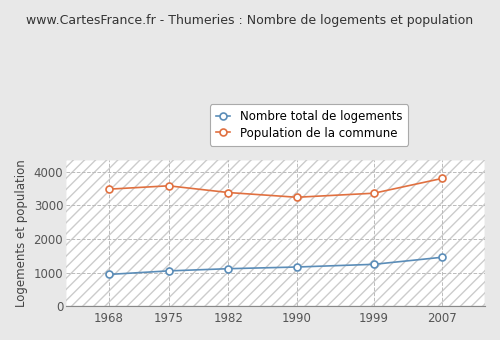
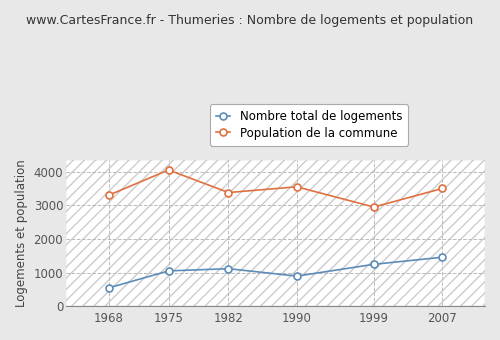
Nombre total de logements/1968: 950 -> 550
Population de la commune/1968: 3480 -> 3300
Population de la commune/1975: 3580 -> 4050
Nombre total de logements/1990: 1170 -> 900
Population de la commune/1990: 3240 -> 3550
Population de la commune/1999: 3360 -> 2950
Population de la commune/2007: 3800 -> 3500
